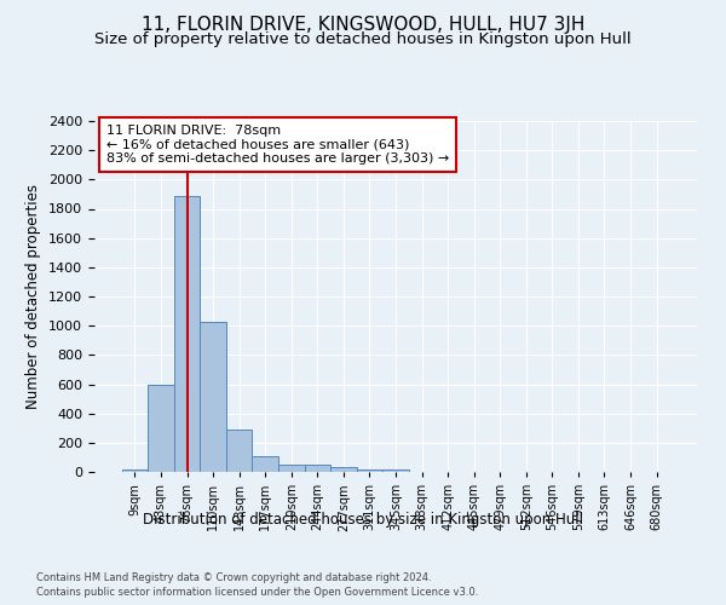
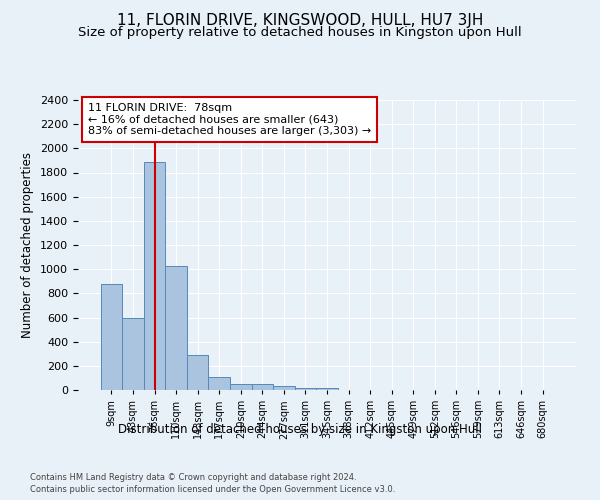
9sqm: 20 -> 880
